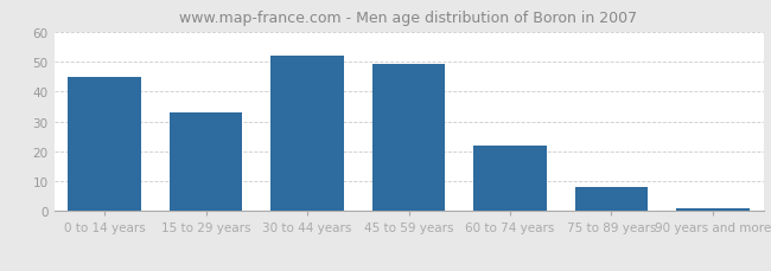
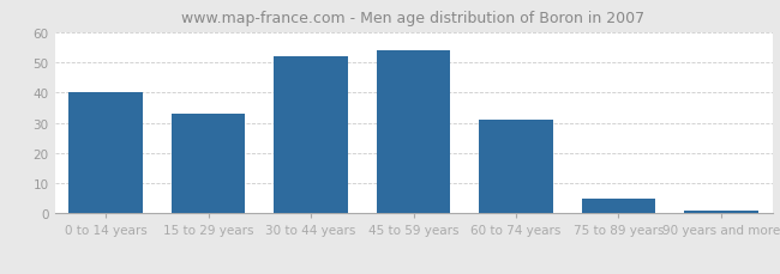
0 to 14 years: 45 -> 40
45 to 59 years: 49 -> 54
60 to 74 years: 22 -> 31
75 to 89 years: 8 -> 5
